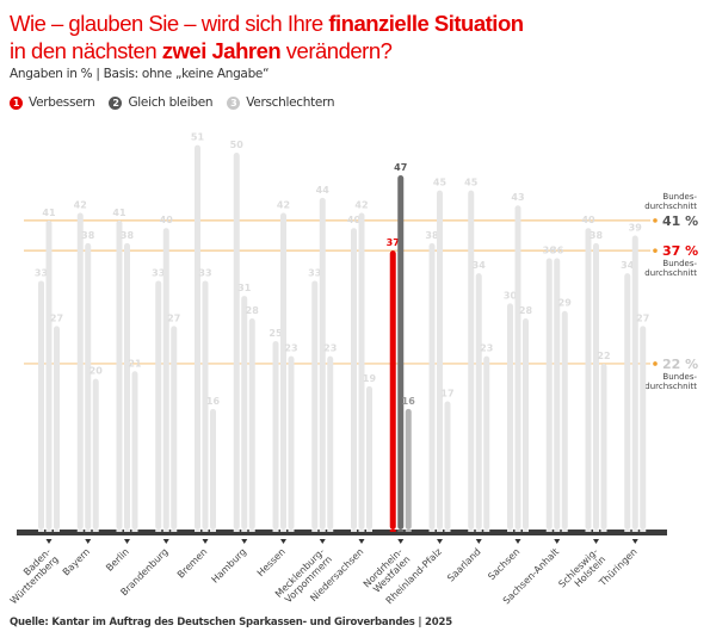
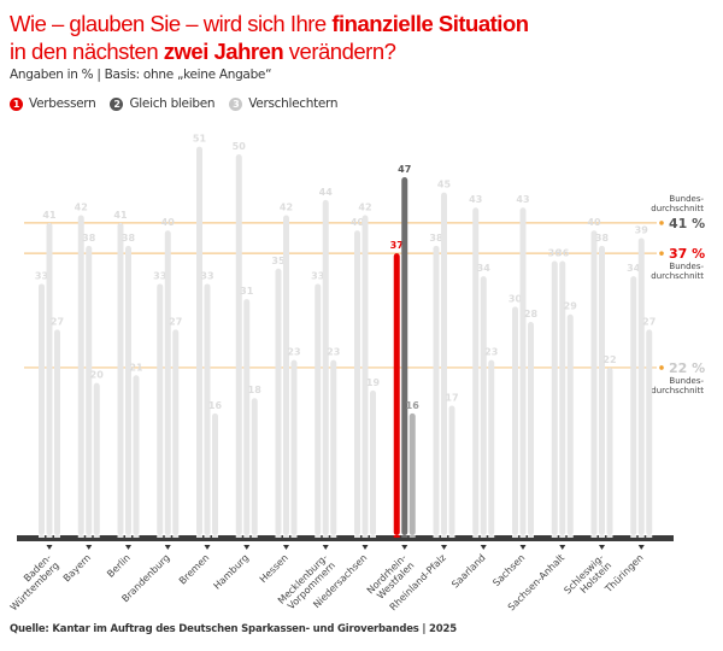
Verschlechtern/Hamburg: 28 -> 18
Verbessern/Hessen: 25 -> 35
Verbessern/Saarland: 45 -> 43
